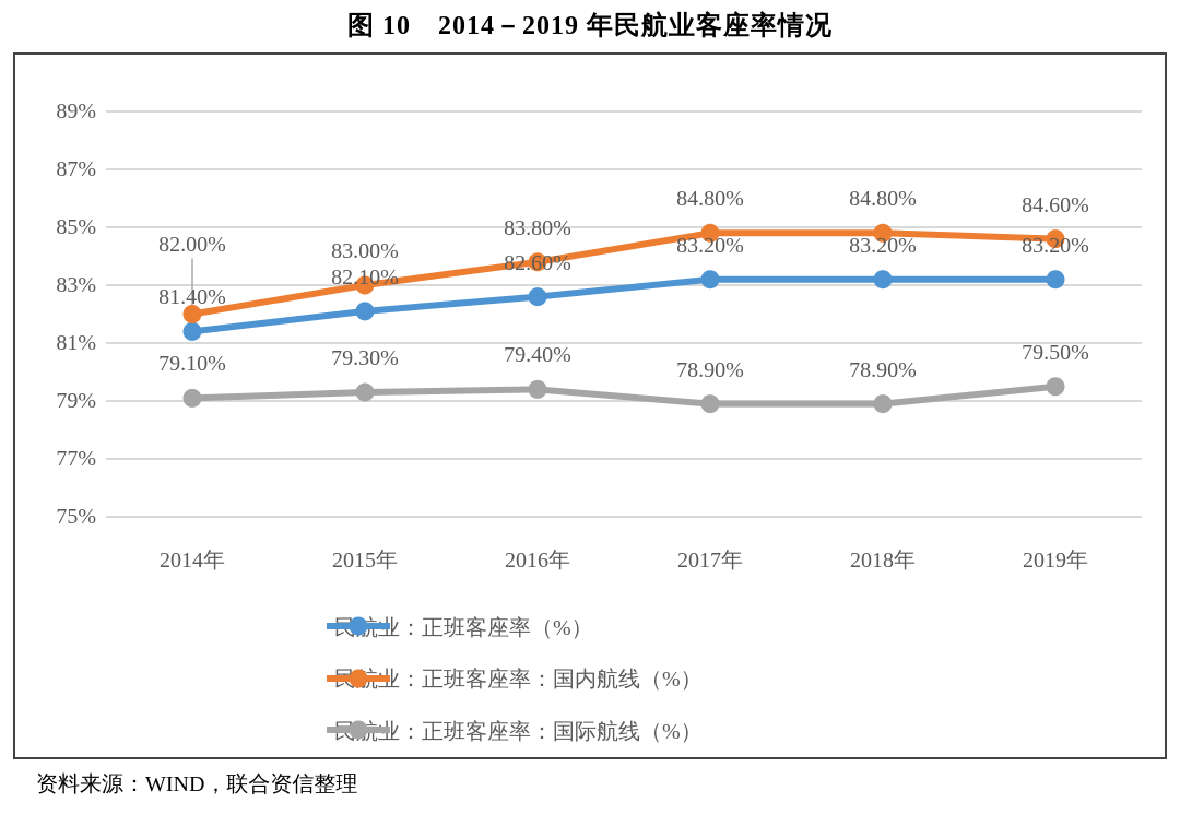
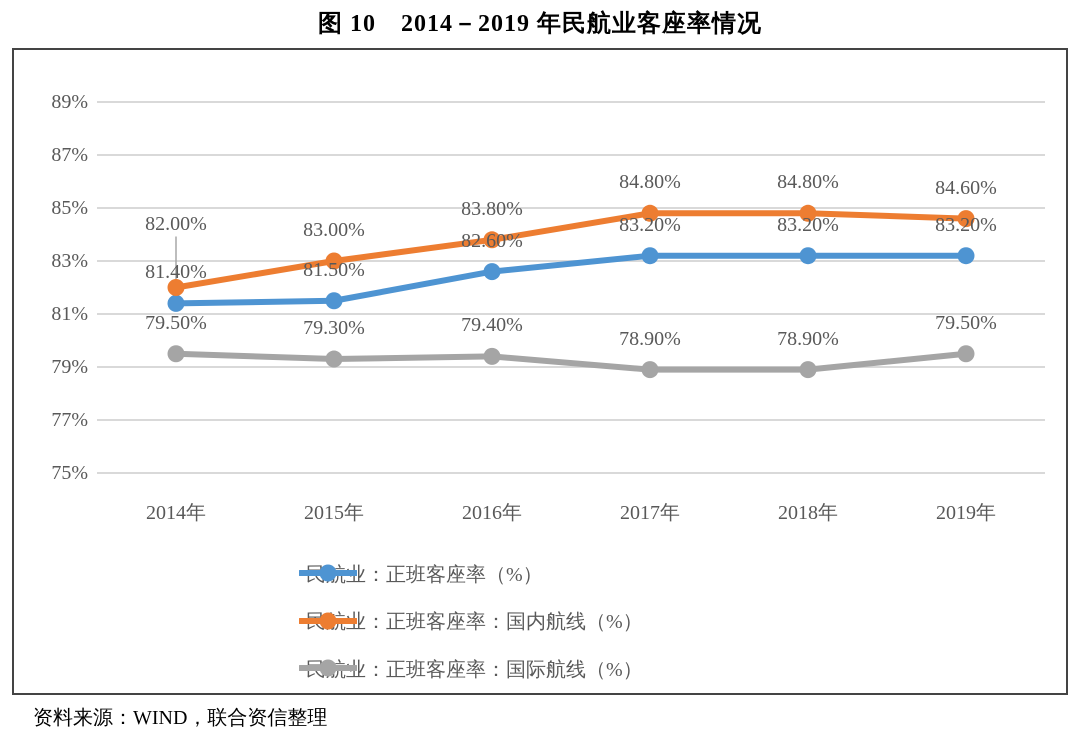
民航业：正班客座率：国际航线（%）/2014年: 79.10% -> 79.50%
民航业：正班客座率（%）/2015年: 82.10% -> 81.50%
